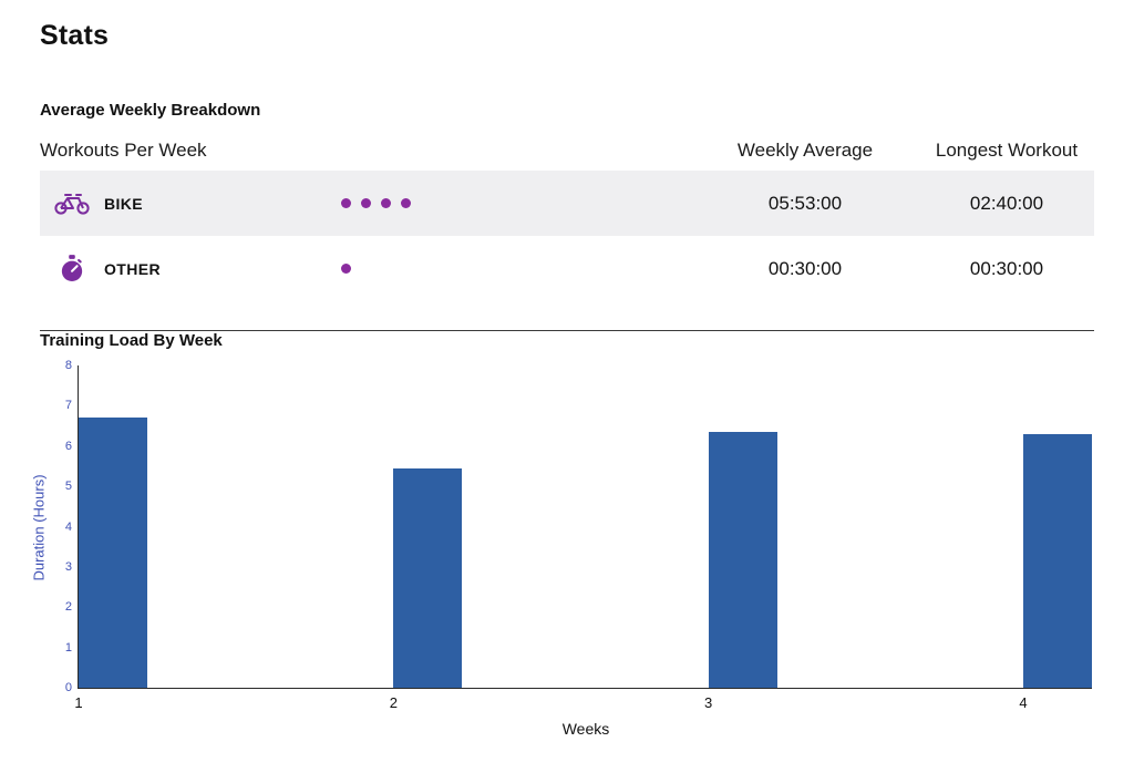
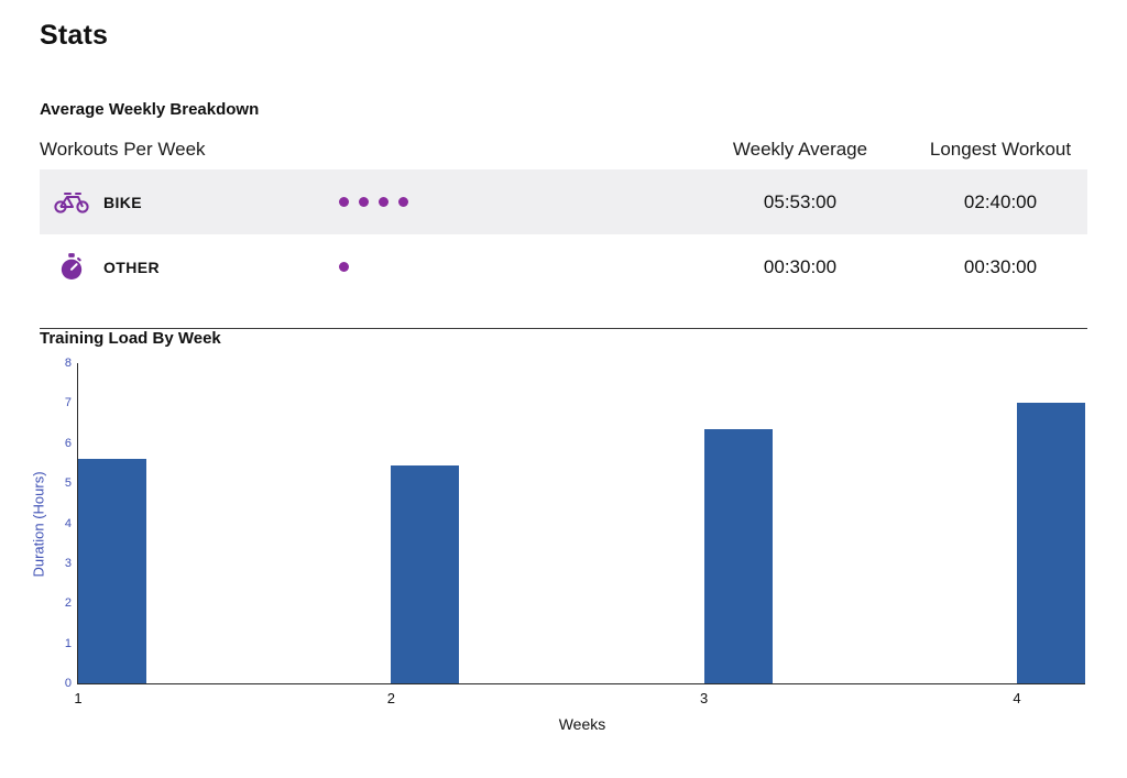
1: 6.7 -> 5.6
4: 6.3 -> 7.0
